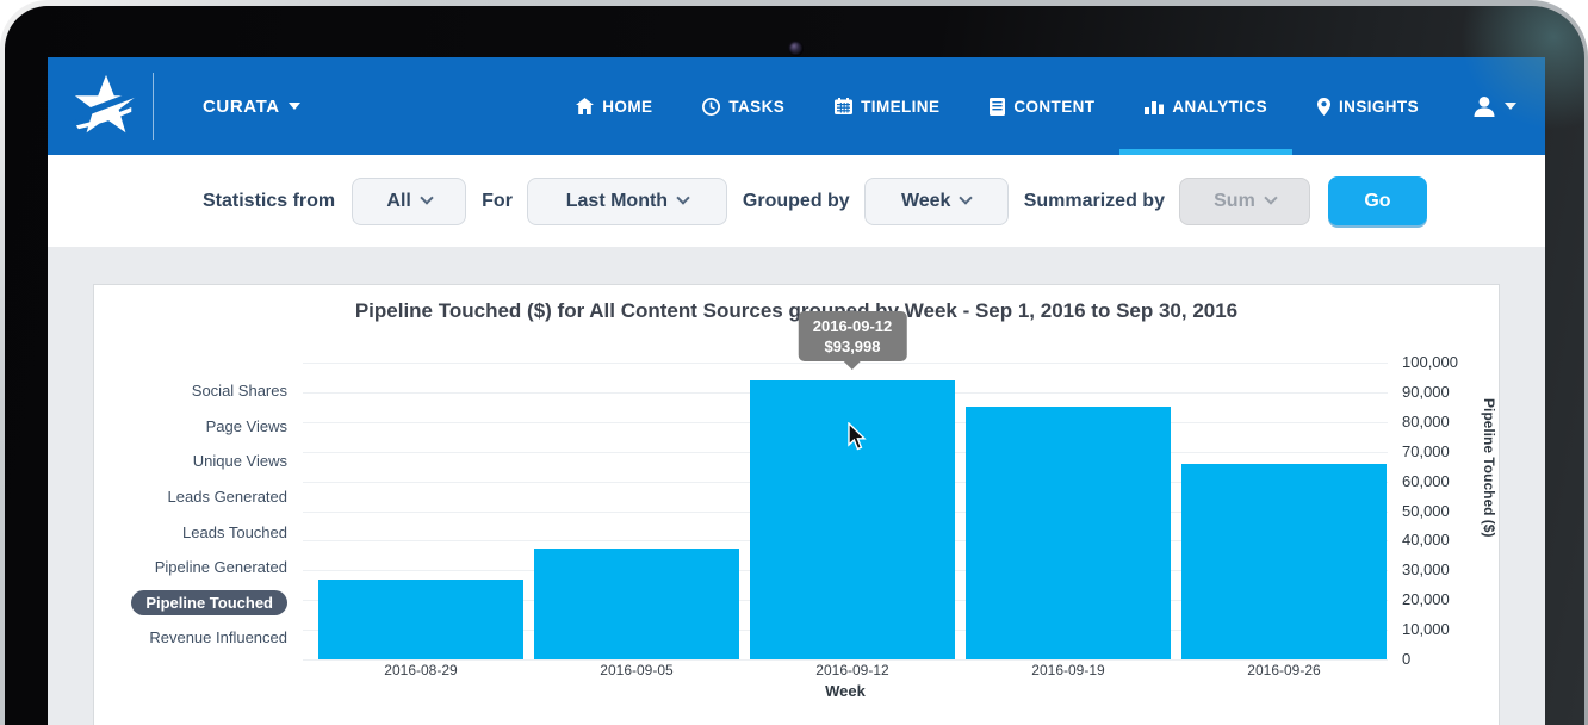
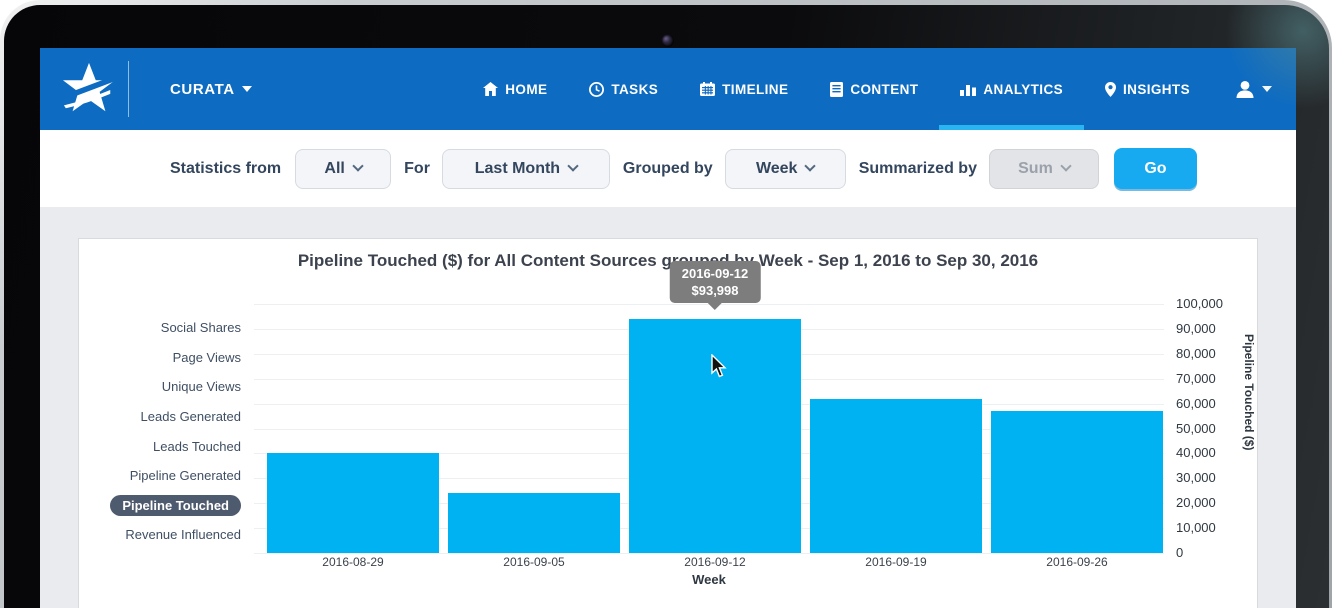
2016-08-29: 27000 -> 40000
2016-09-05: 38000 -> 24000
2016-09-19: 85000 -> 62000
2016-09-26: 66000 -> 57000
